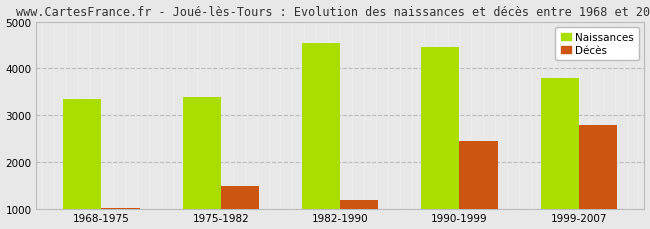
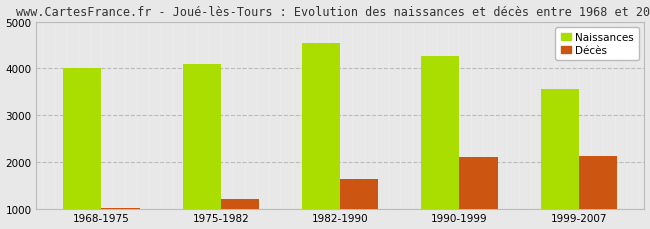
Naissances/1968-1975: 3350 -> 4000
Naissances/1975-1982: 3400 -> 4100
Décès/1975-1982: 1500 -> 1220
Décès/1982-1990: 1200 -> 1650
Naissances/1990-1999: 4450 -> 4270
Décès/1990-1999: 2450 -> 2110
Naissances/1999-2007: 3800 -> 3560
Décès/1999-2007: 2800 -> 2130
